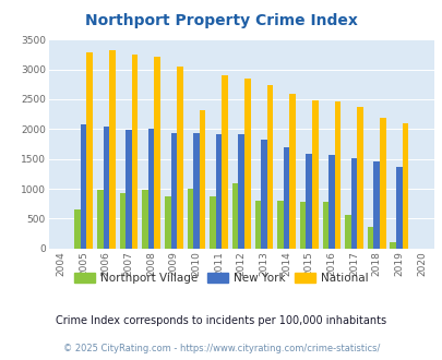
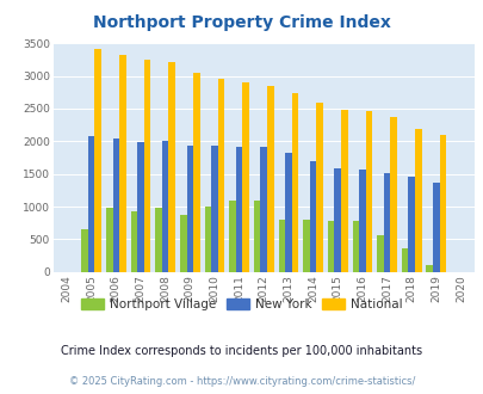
National/2005: 3280 -> 3410
National/2010: 2320 -> 2950
Northport Village/2011: 880 -> 1100
